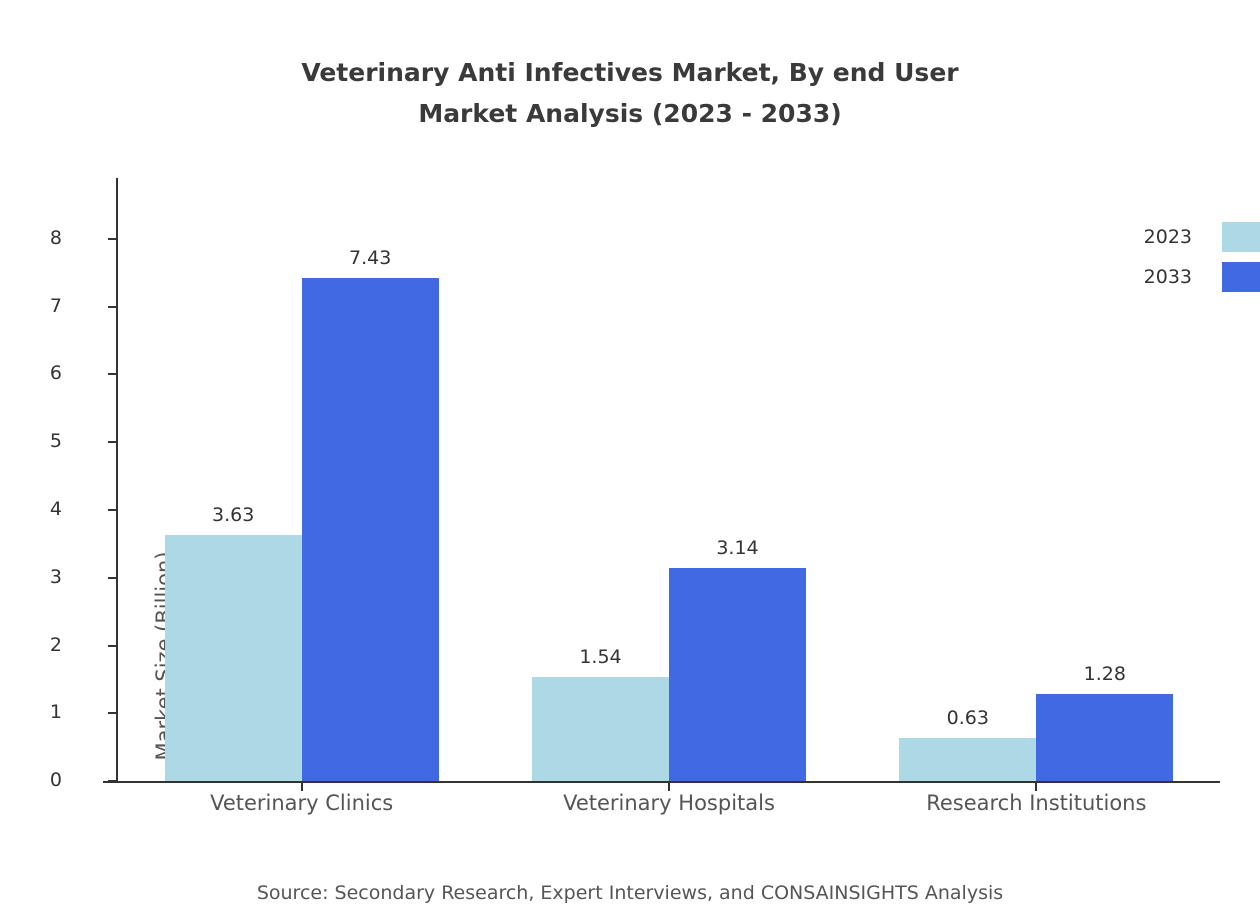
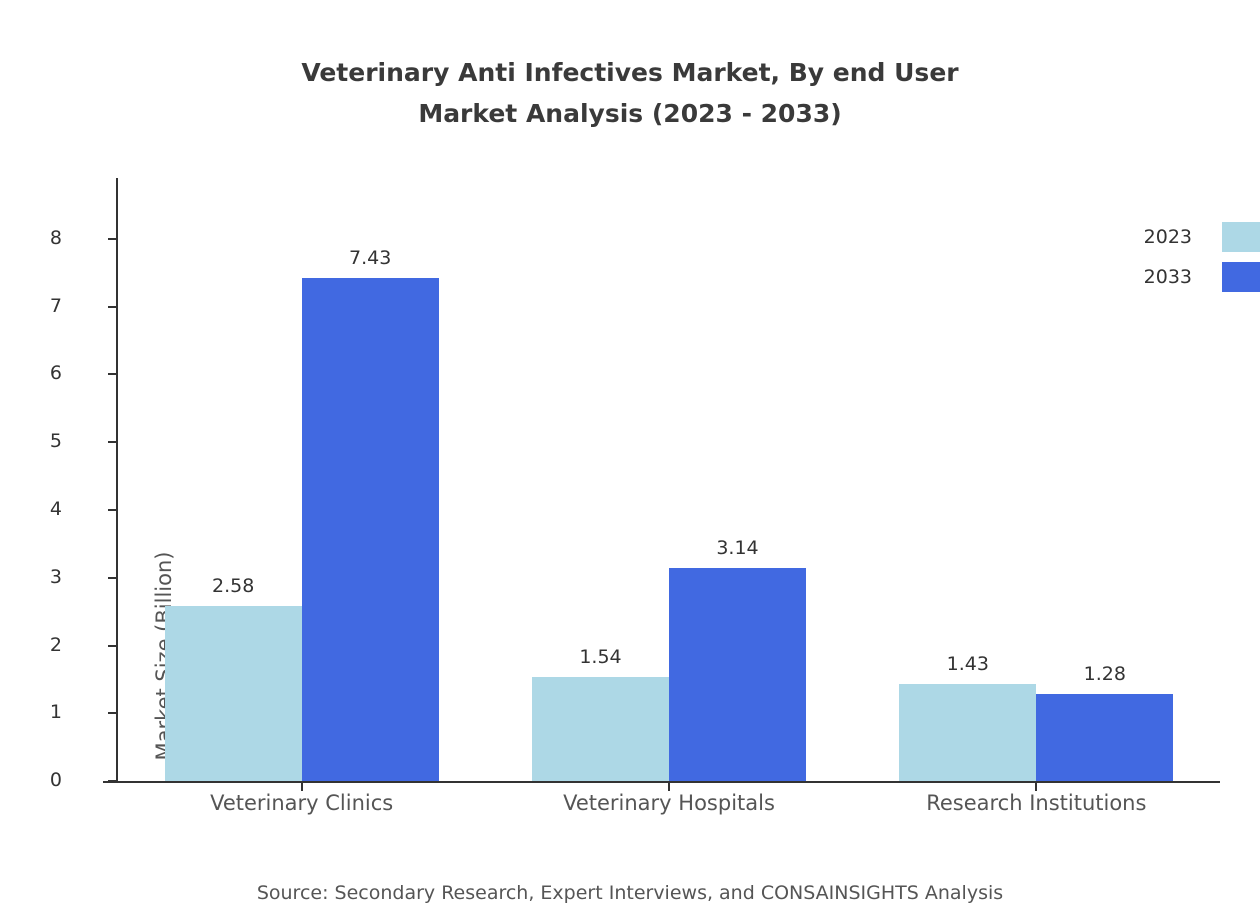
2023/Veterinary Clinics: 3.63 -> 2.58
2023/Research Institutions: 0.63 -> 1.43
